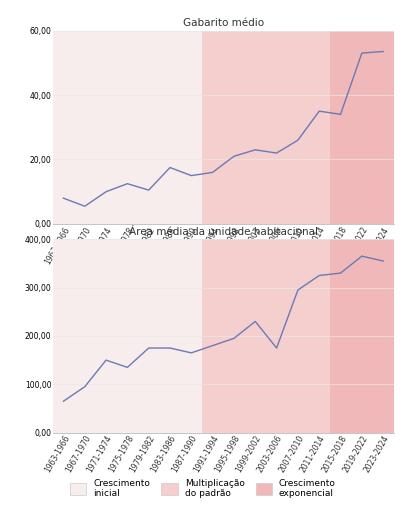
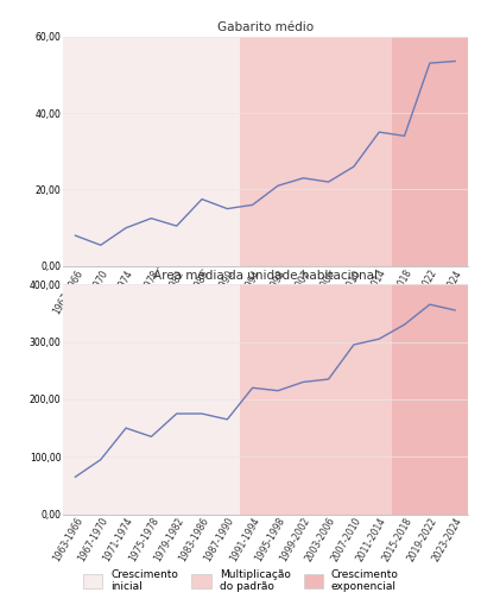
1991-1994: 180 -> 220
1995-1998: 195 -> 215
2003-2006: 175 -> 235
2011-2014: 325 -> 305
